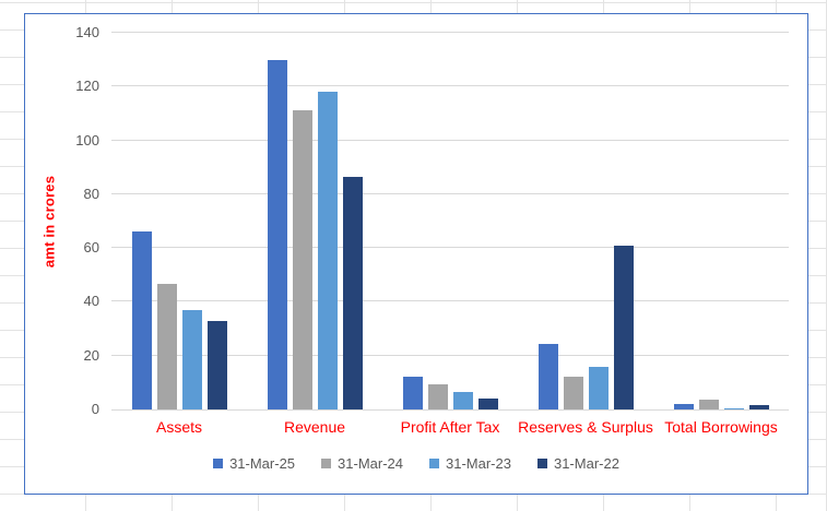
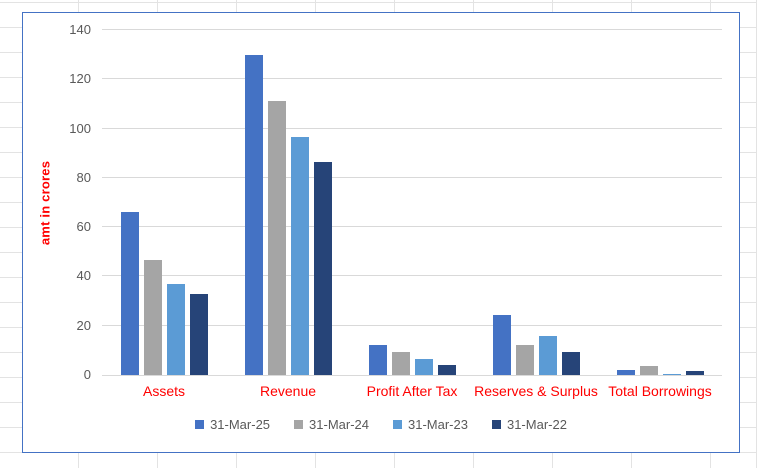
31-Mar-23/Revenue: 118 -> 96
31-Mar-22/Reserves & Surplus: 61 -> 10
